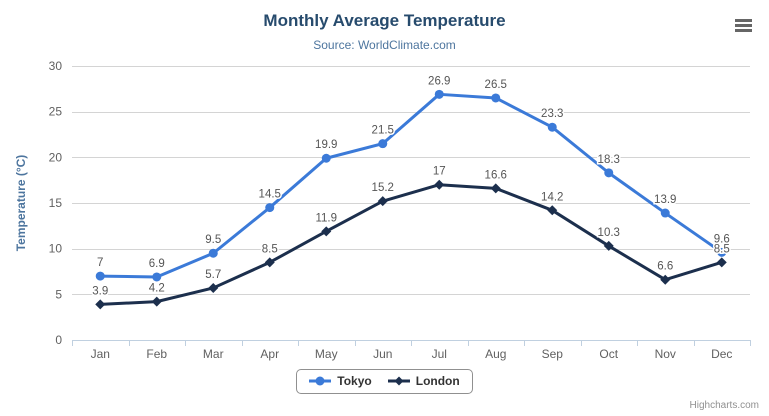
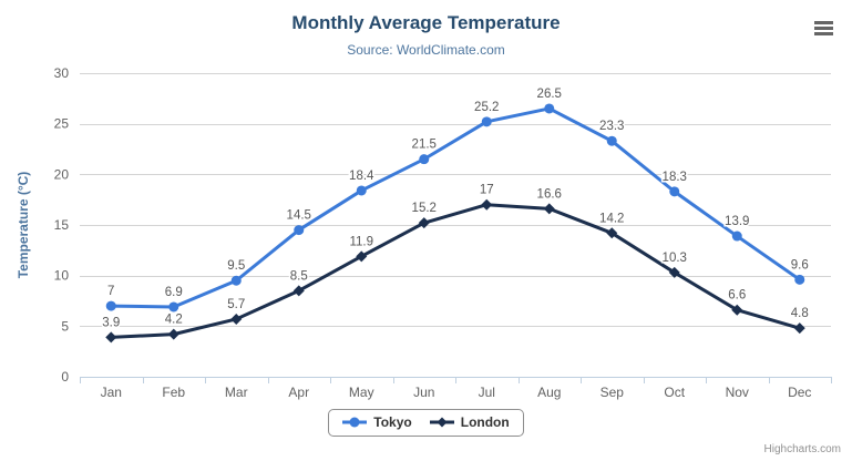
Tokyo/May: 19.9 -> 18.4
Tokyo/Jul: 26.9 -> 25.2
London/Dec: 8.5 -> 4.8
